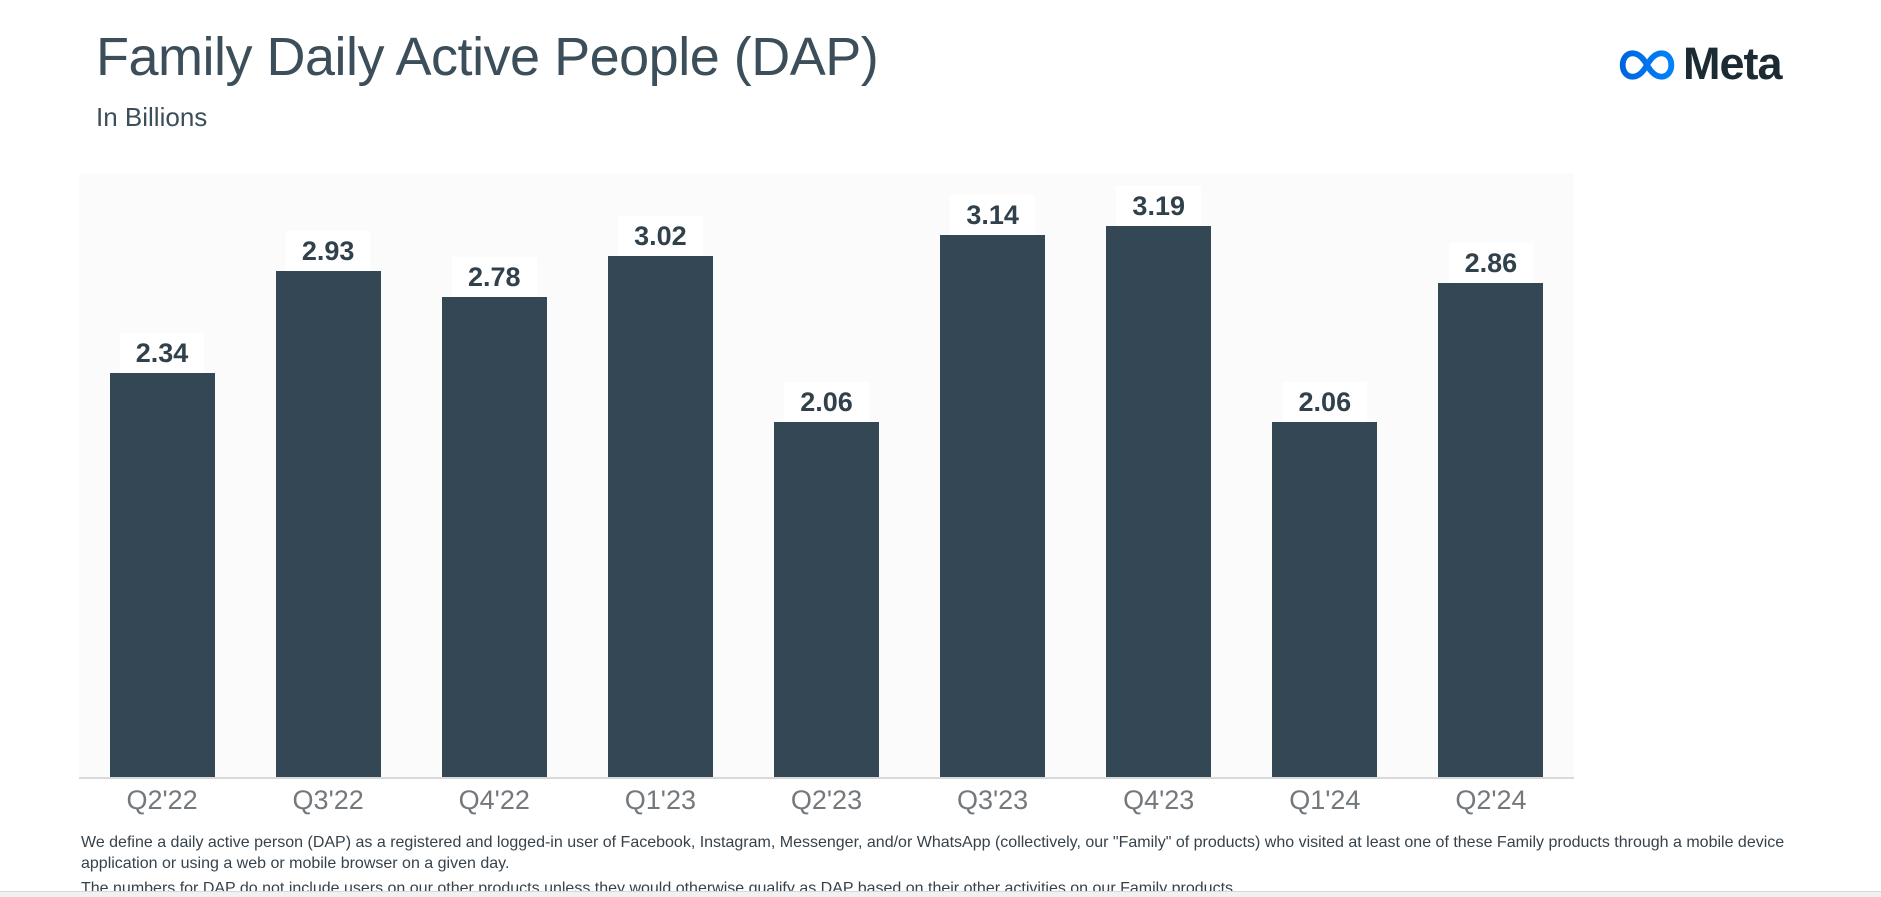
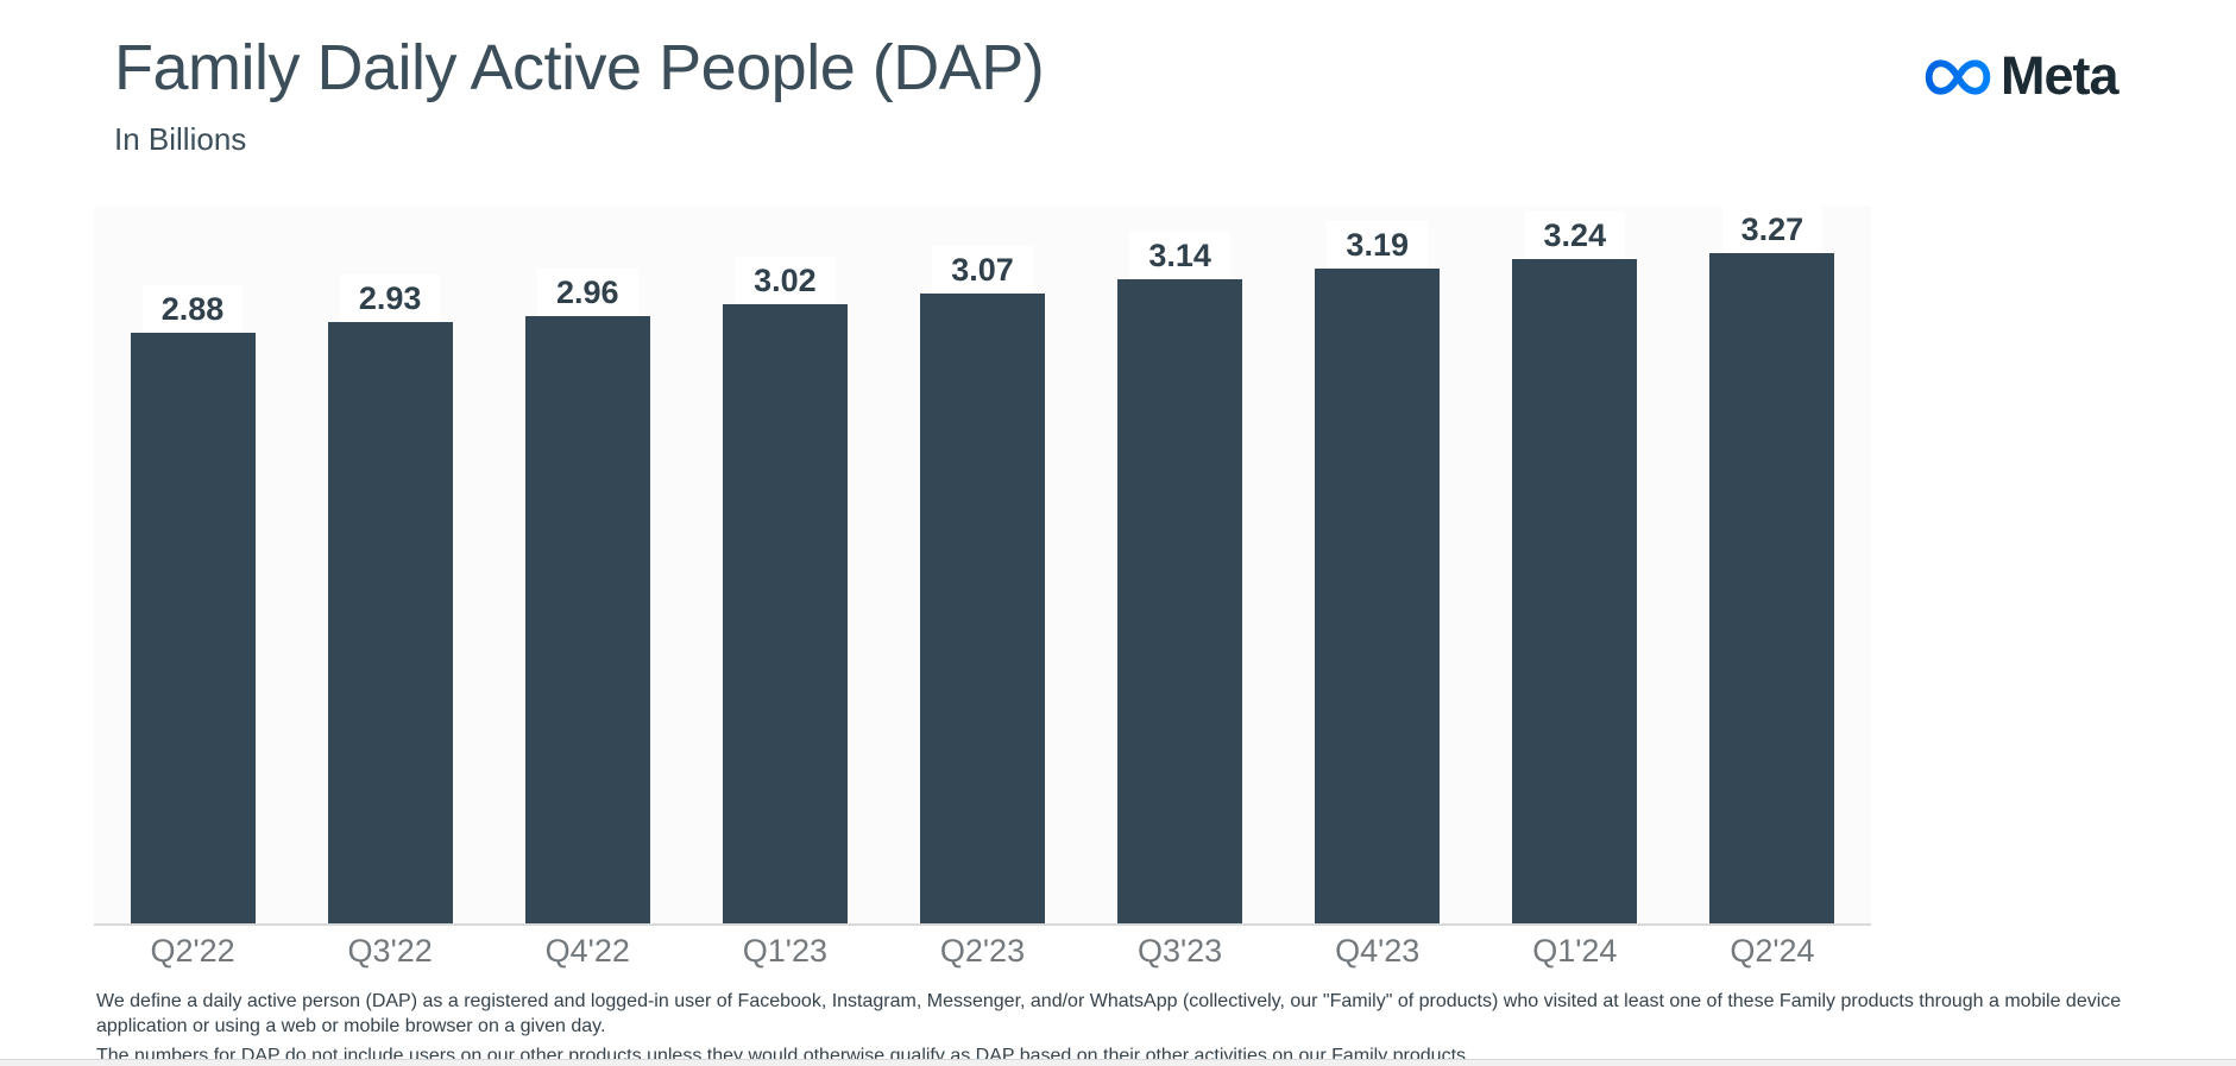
Q2'22: 2.34 -> 2.88
Q4'22: 2.78 -> 2.96
Q2'23: 2.06 -> 3.07
Q1'24: 2.06 -> 3.24
Q2'24: 2.86 -> 3.27
